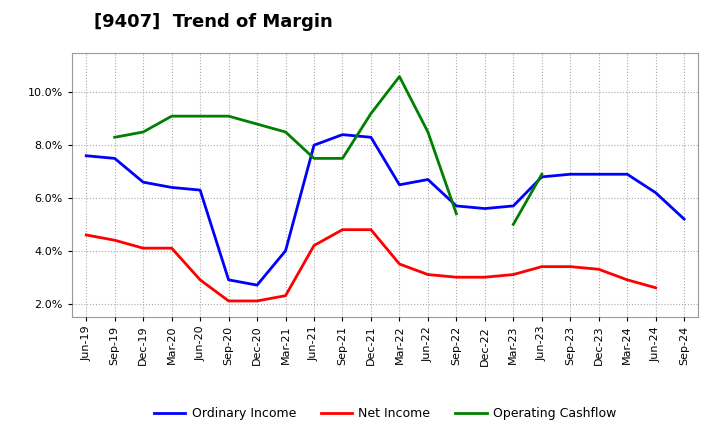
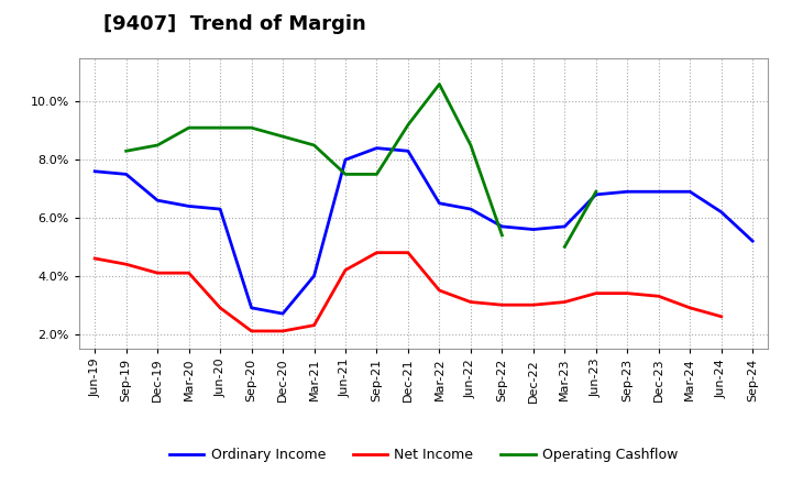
Ordinary Income/Jun-22: 6.7% -> 6.3%
